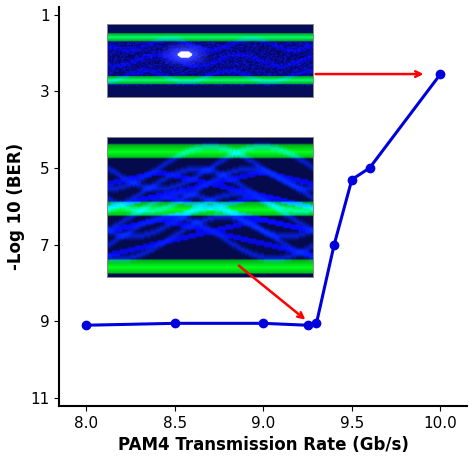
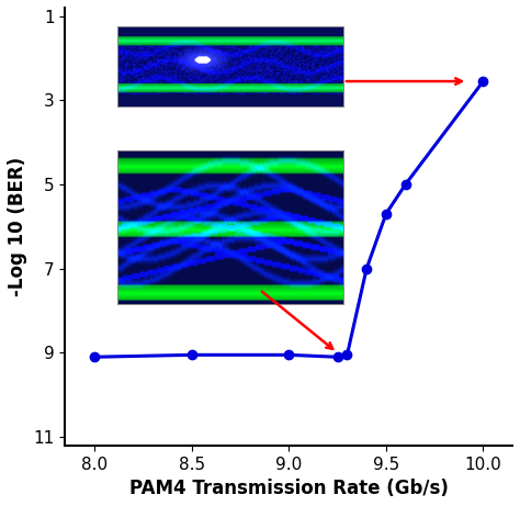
9.5: 5.30 -> 5.70
